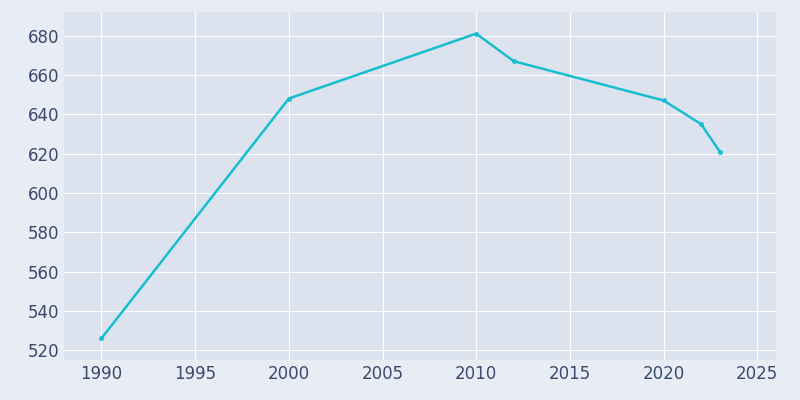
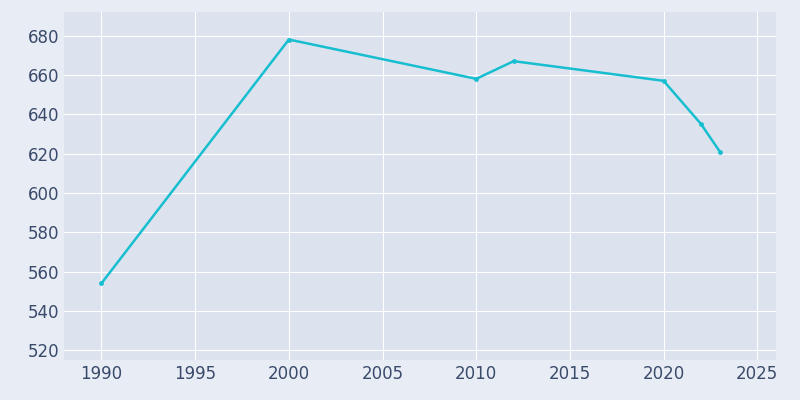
1990: 526 -> 554
2000: 648 -> 678
2010: 681 -> 658
2020: 647 -> 657
